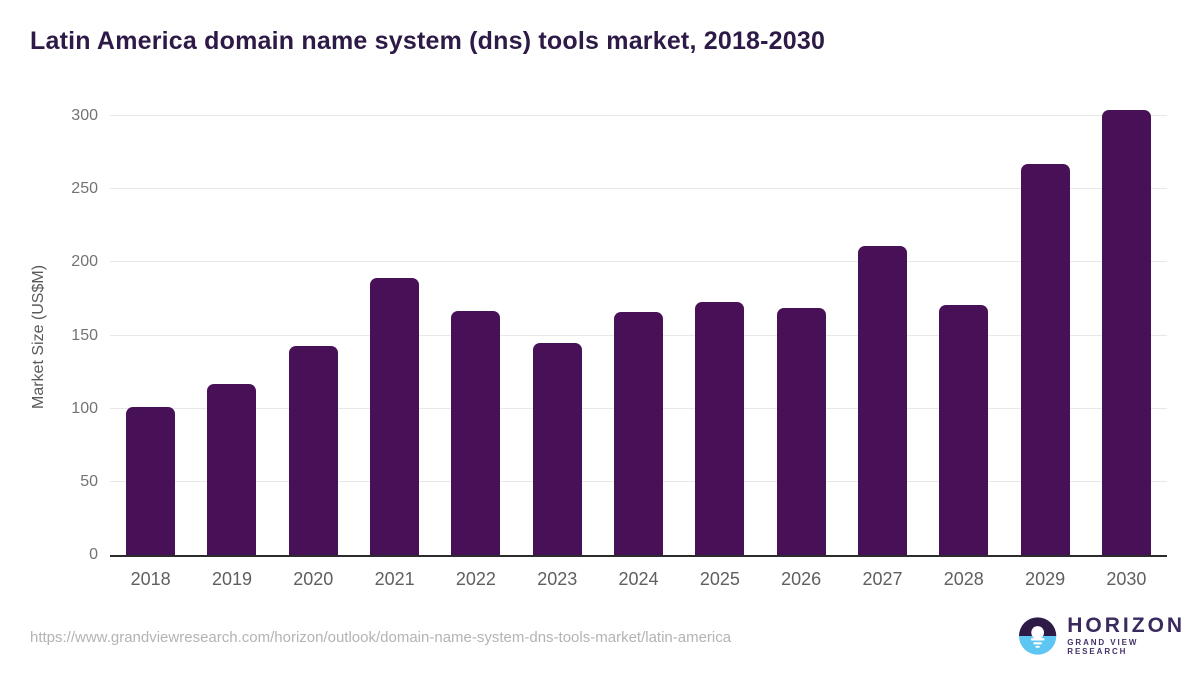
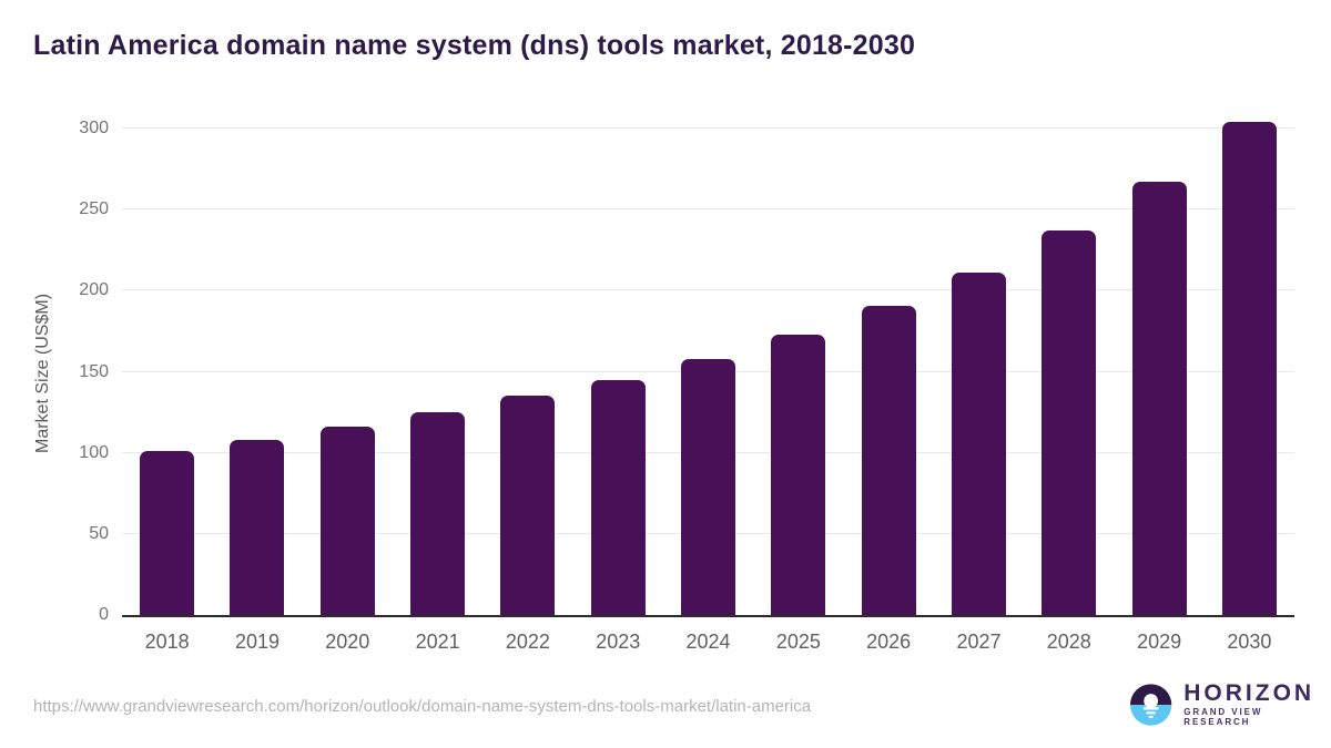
2019: 117 -> 108
2020: 143 -> 116
2021: 189 -> 125
2022: 167 -> 135
2024: 166 -> 158
2026: 169 -> 191
2028: 171 -> 237
